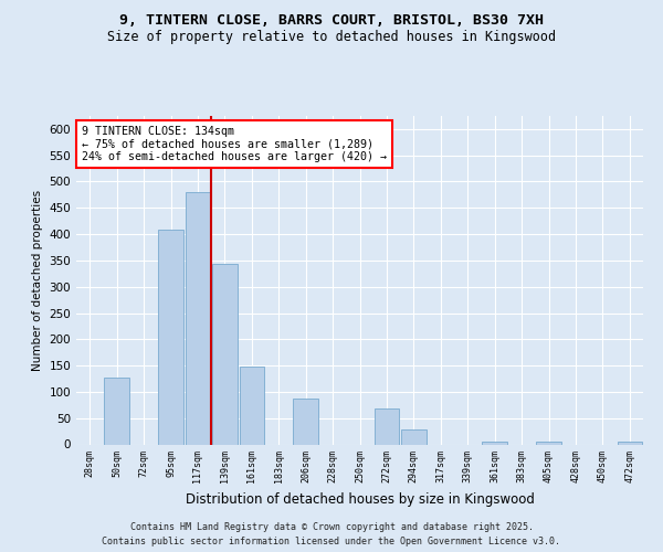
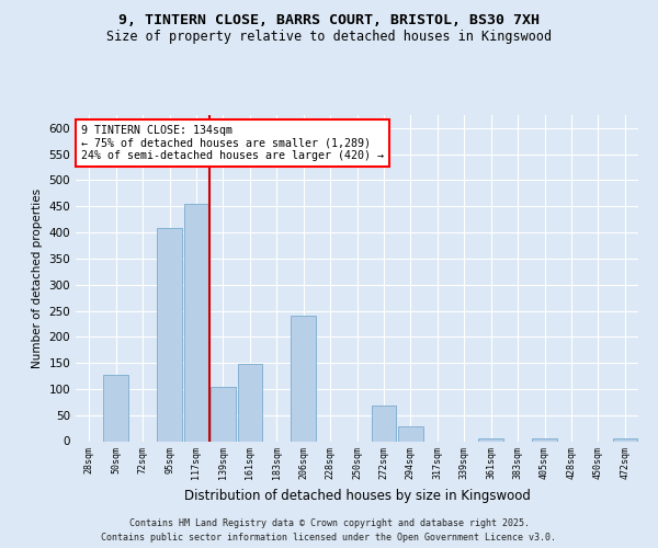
117sqm: 481 -> 455
139sqm: 343 -> 105
206sqm: 88 -> 240
